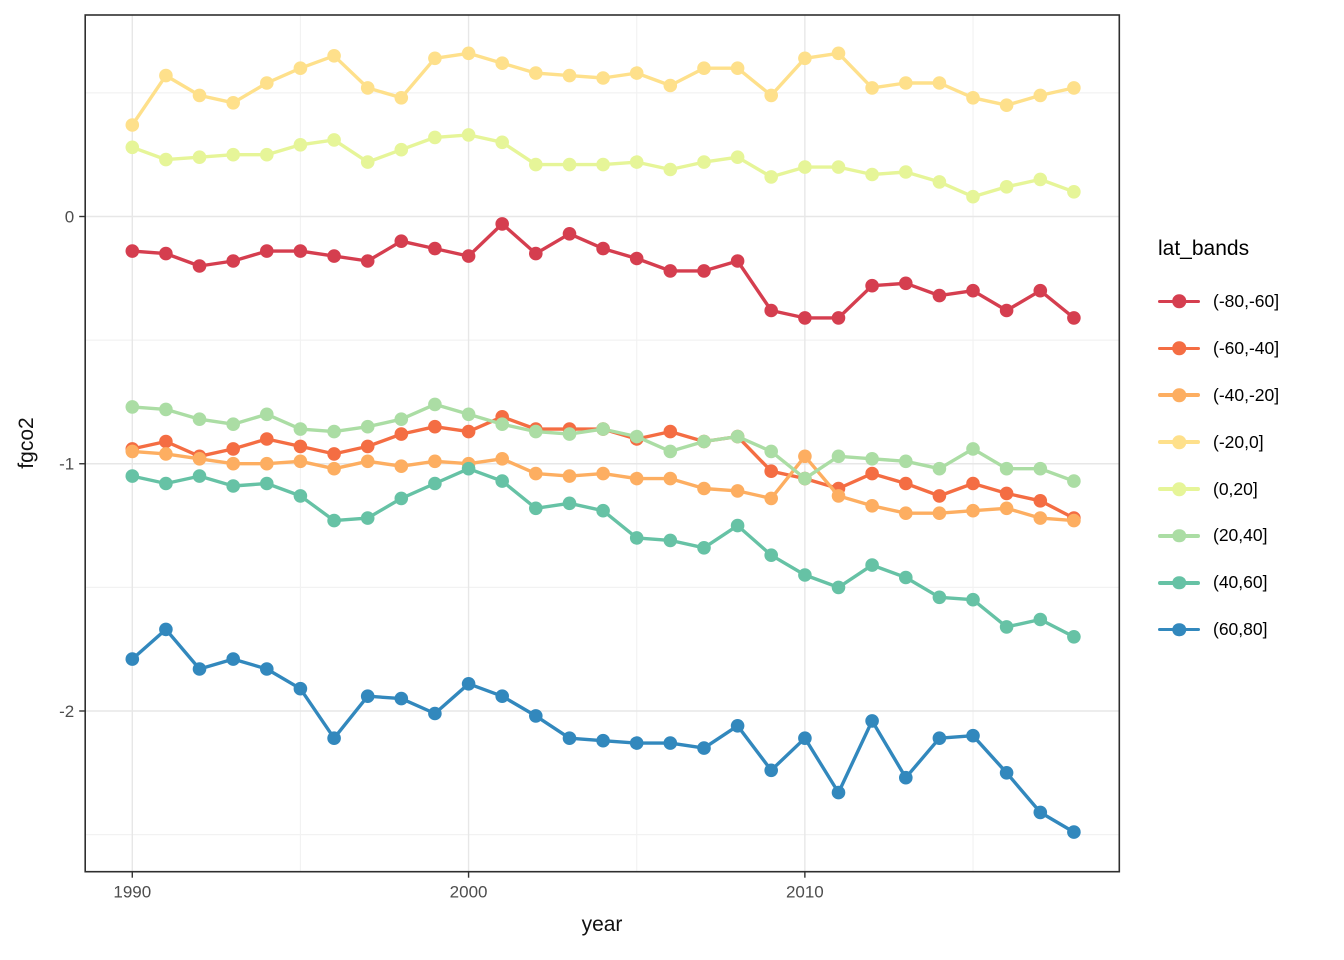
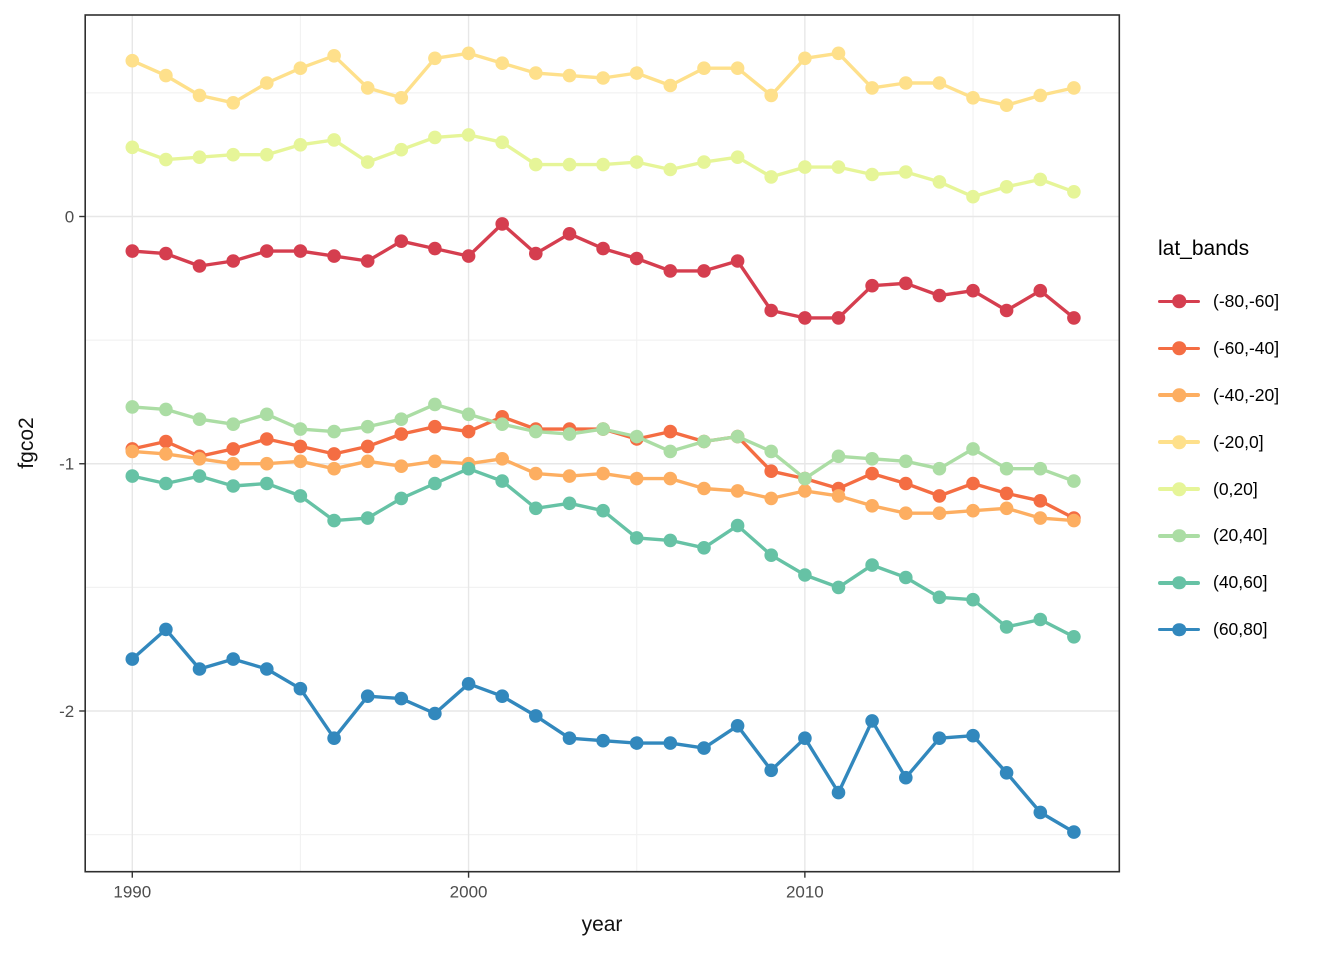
(-20,0]/1990: 0.37 -> 0.63
(-40,-20]/2010: -0.97 -> -1.11
